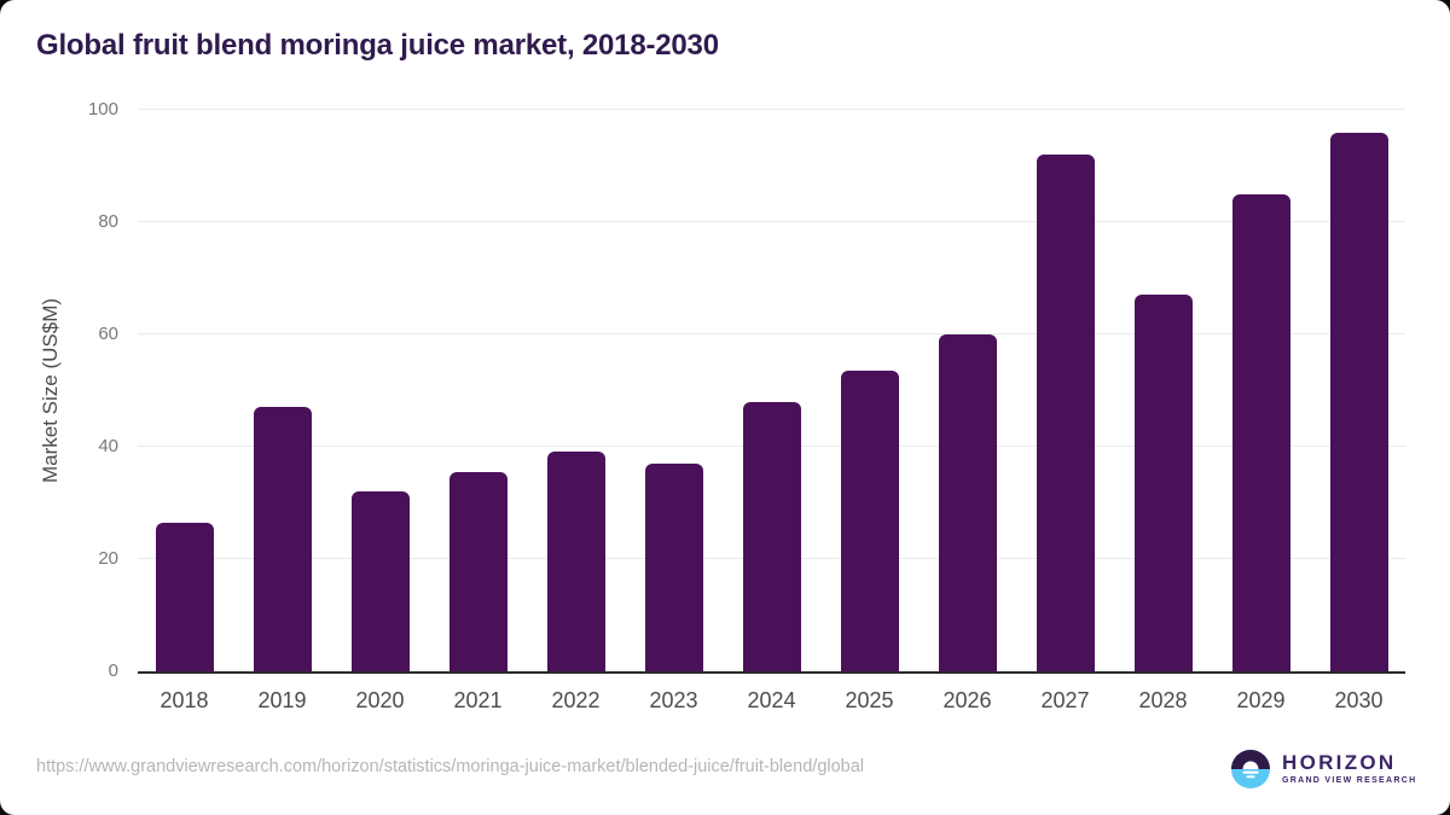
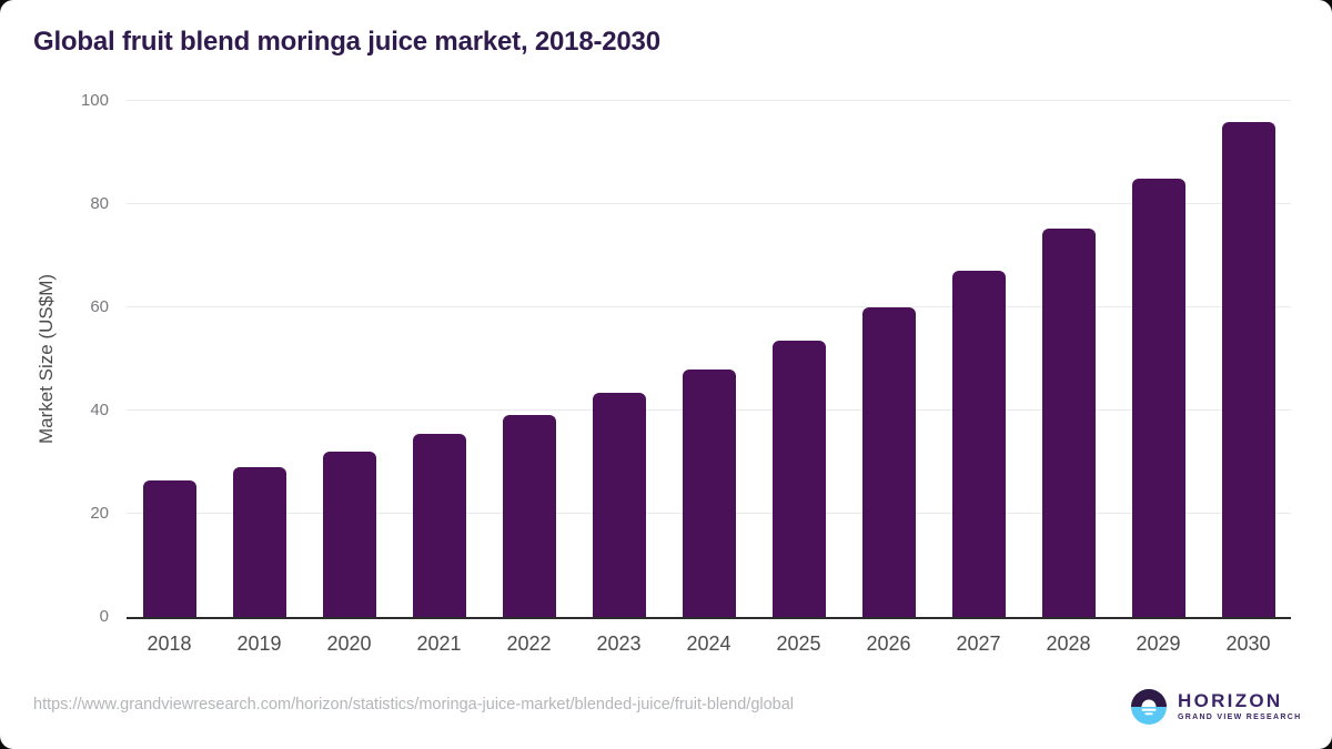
2019: 47 -> 29
2023: 37 -> 43
2027: 92 -> 67
2028: 67 -> 75
